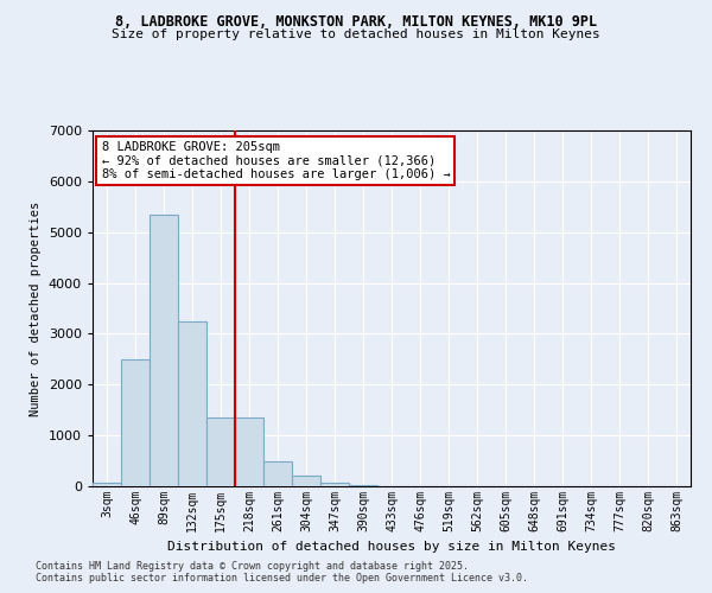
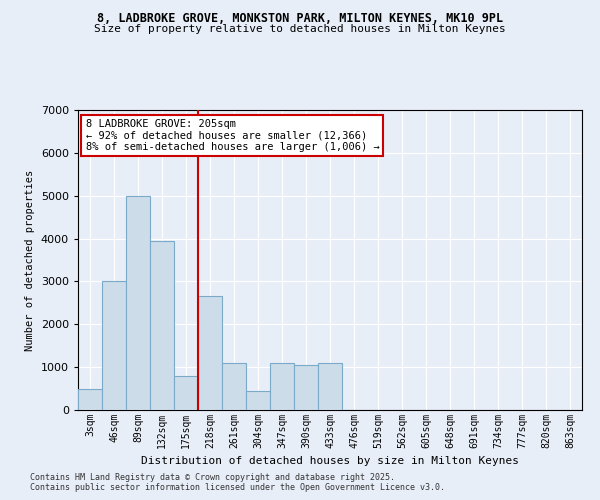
3sqm: 80 -> 500
46sqm: 2500 -> 3000
89sqm: 5350 -> 5000
132sqm: 3250 -> 3950
175sqm: 1350 -> 800
218sqm: 1350 -> 2650
261sqm: 480 -> 1100
304sqm: 200 -> 450
347sqm: 80 -> 1100
390sqm: 30 -> 1050
433sqm: 0 -> 1100
